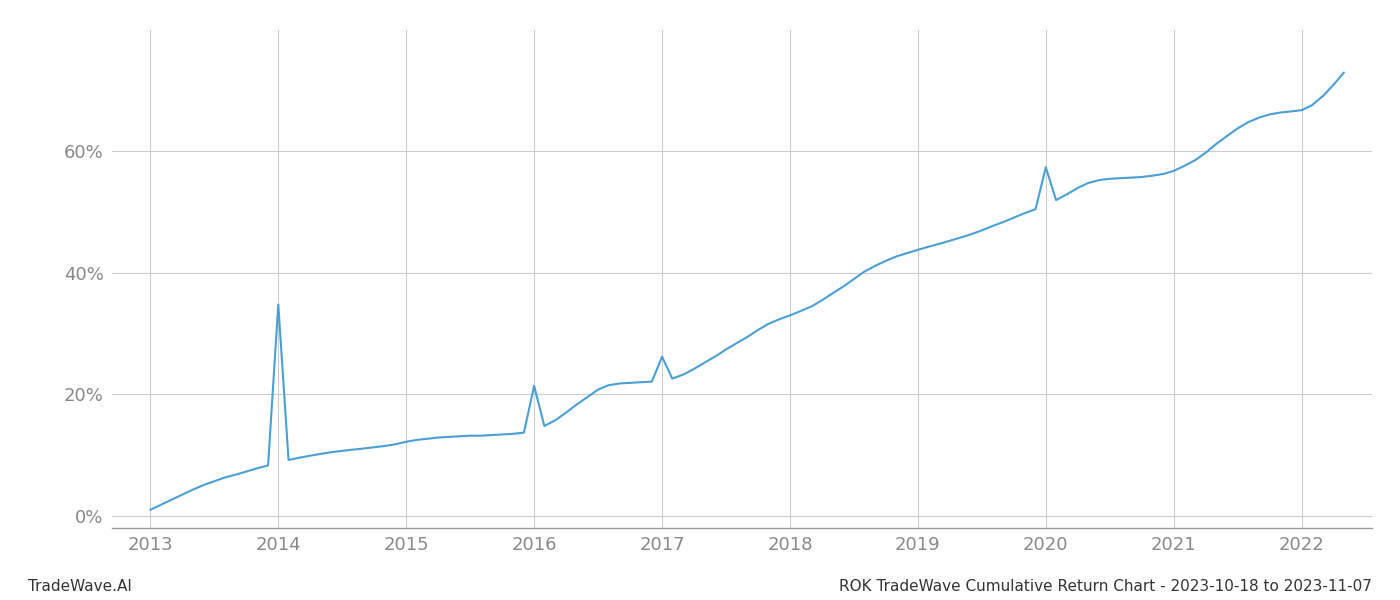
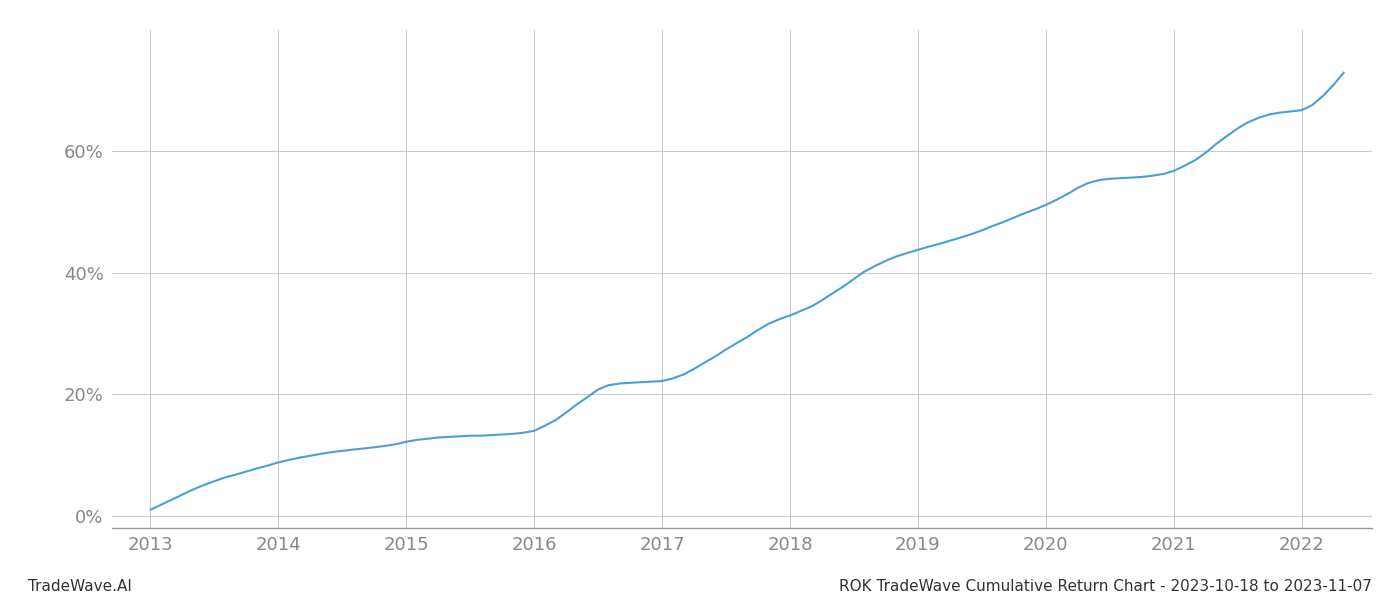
2014: 34.8% -> 8.8%
2016: 21.4% -> 14.0%
2017: 26.2% -> 22.2%
2020: 57.4% -> 51.2%
